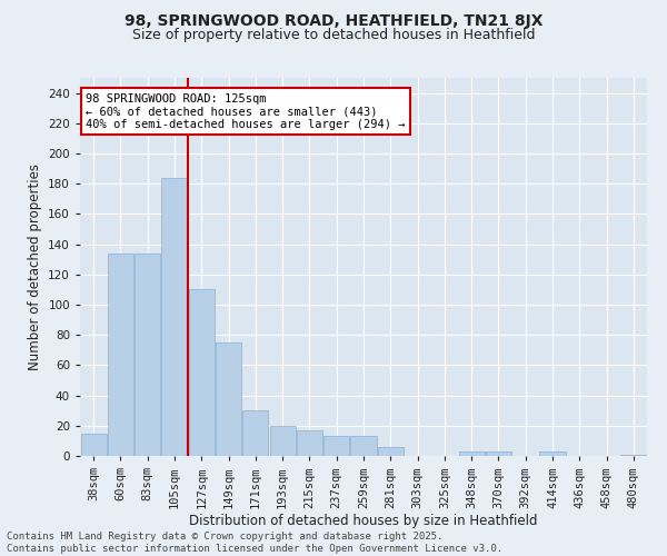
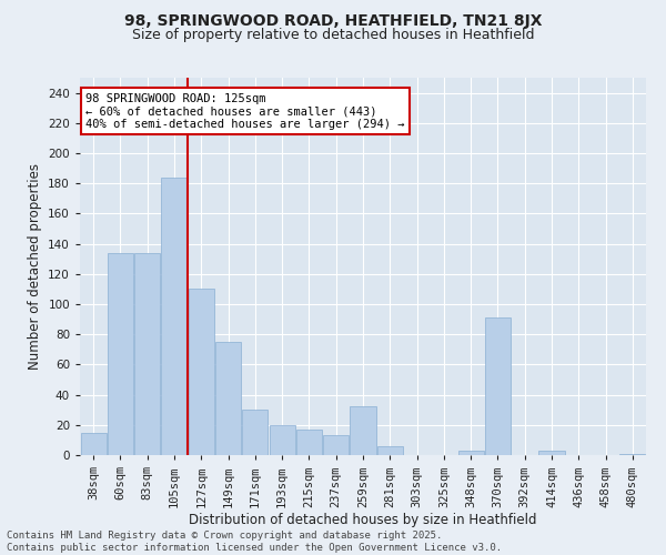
259sqm: 13 -> 32
370sqm: 3 -> 91
